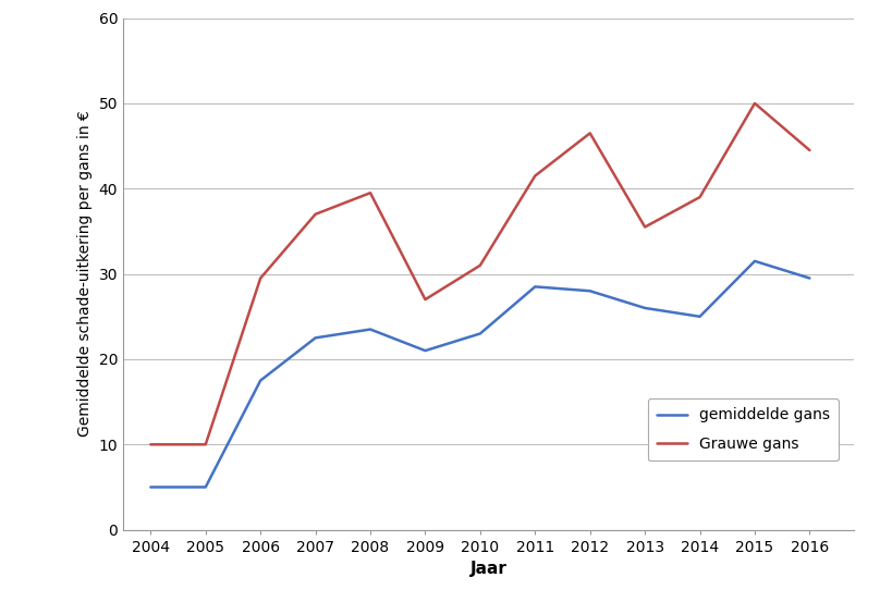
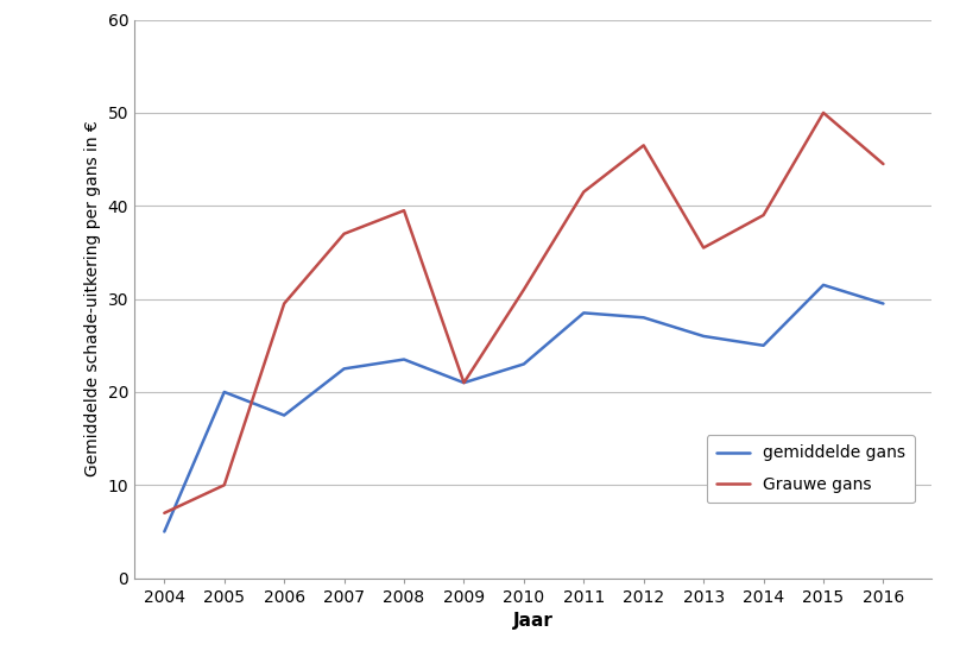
Grauwe gans/2004: 10.0 -> 7.0
gemiddelde gans/2005: 5.0 -> 20.0
Grauwe gans/2009: 27.0 -> 21.0
